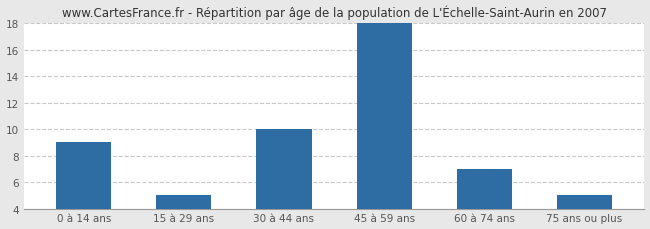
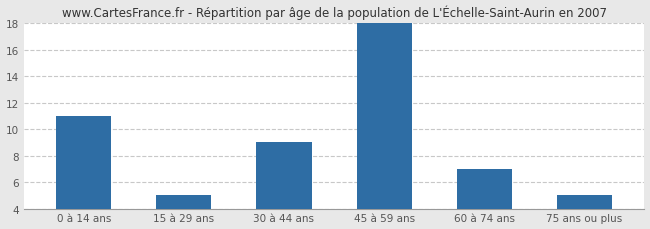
0 à 14 ans: 9 -> 11
30 à 44 ans: 10 -> 9
